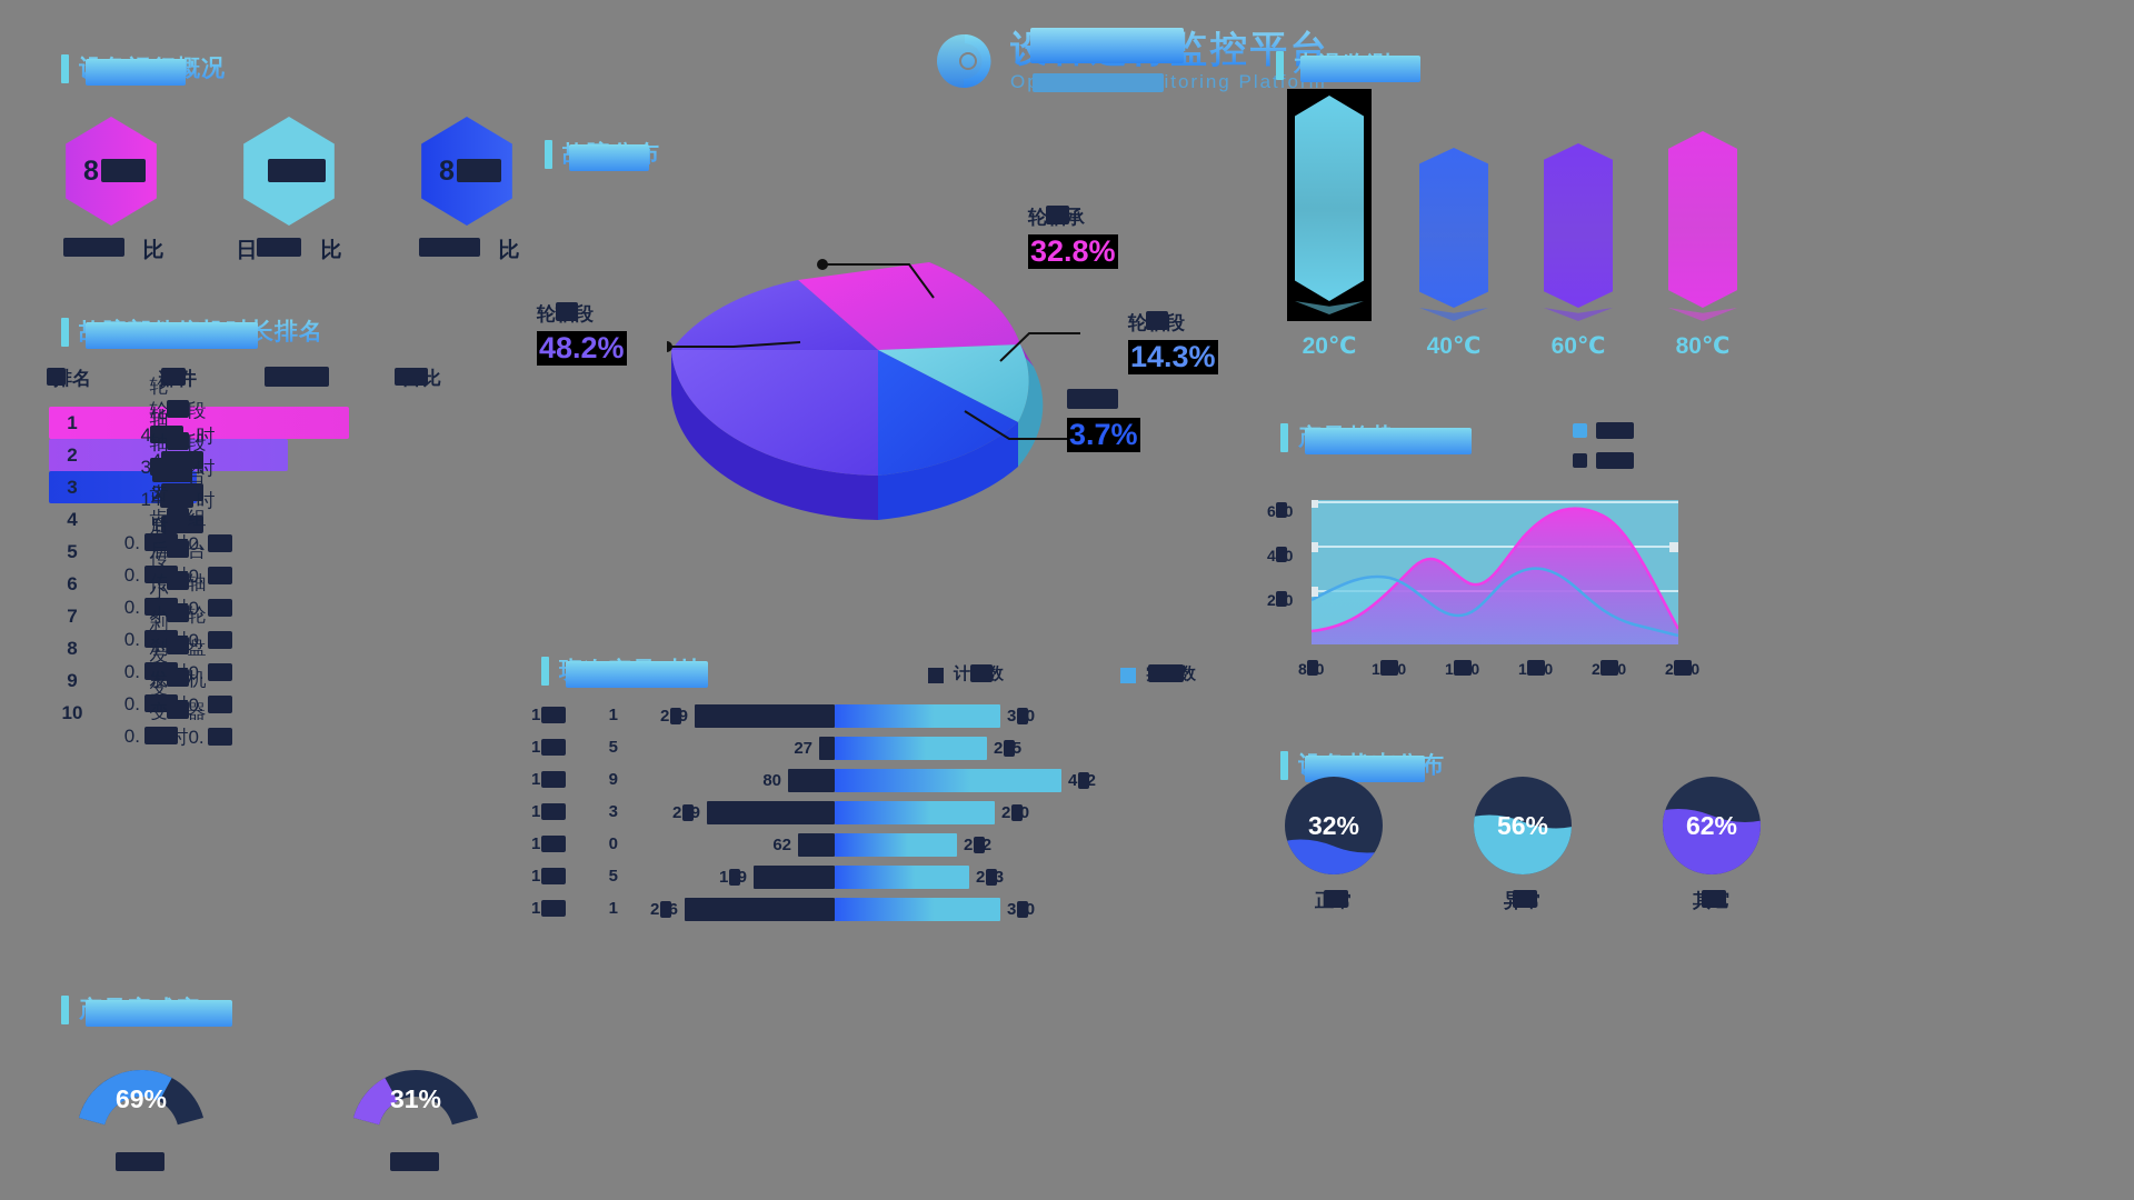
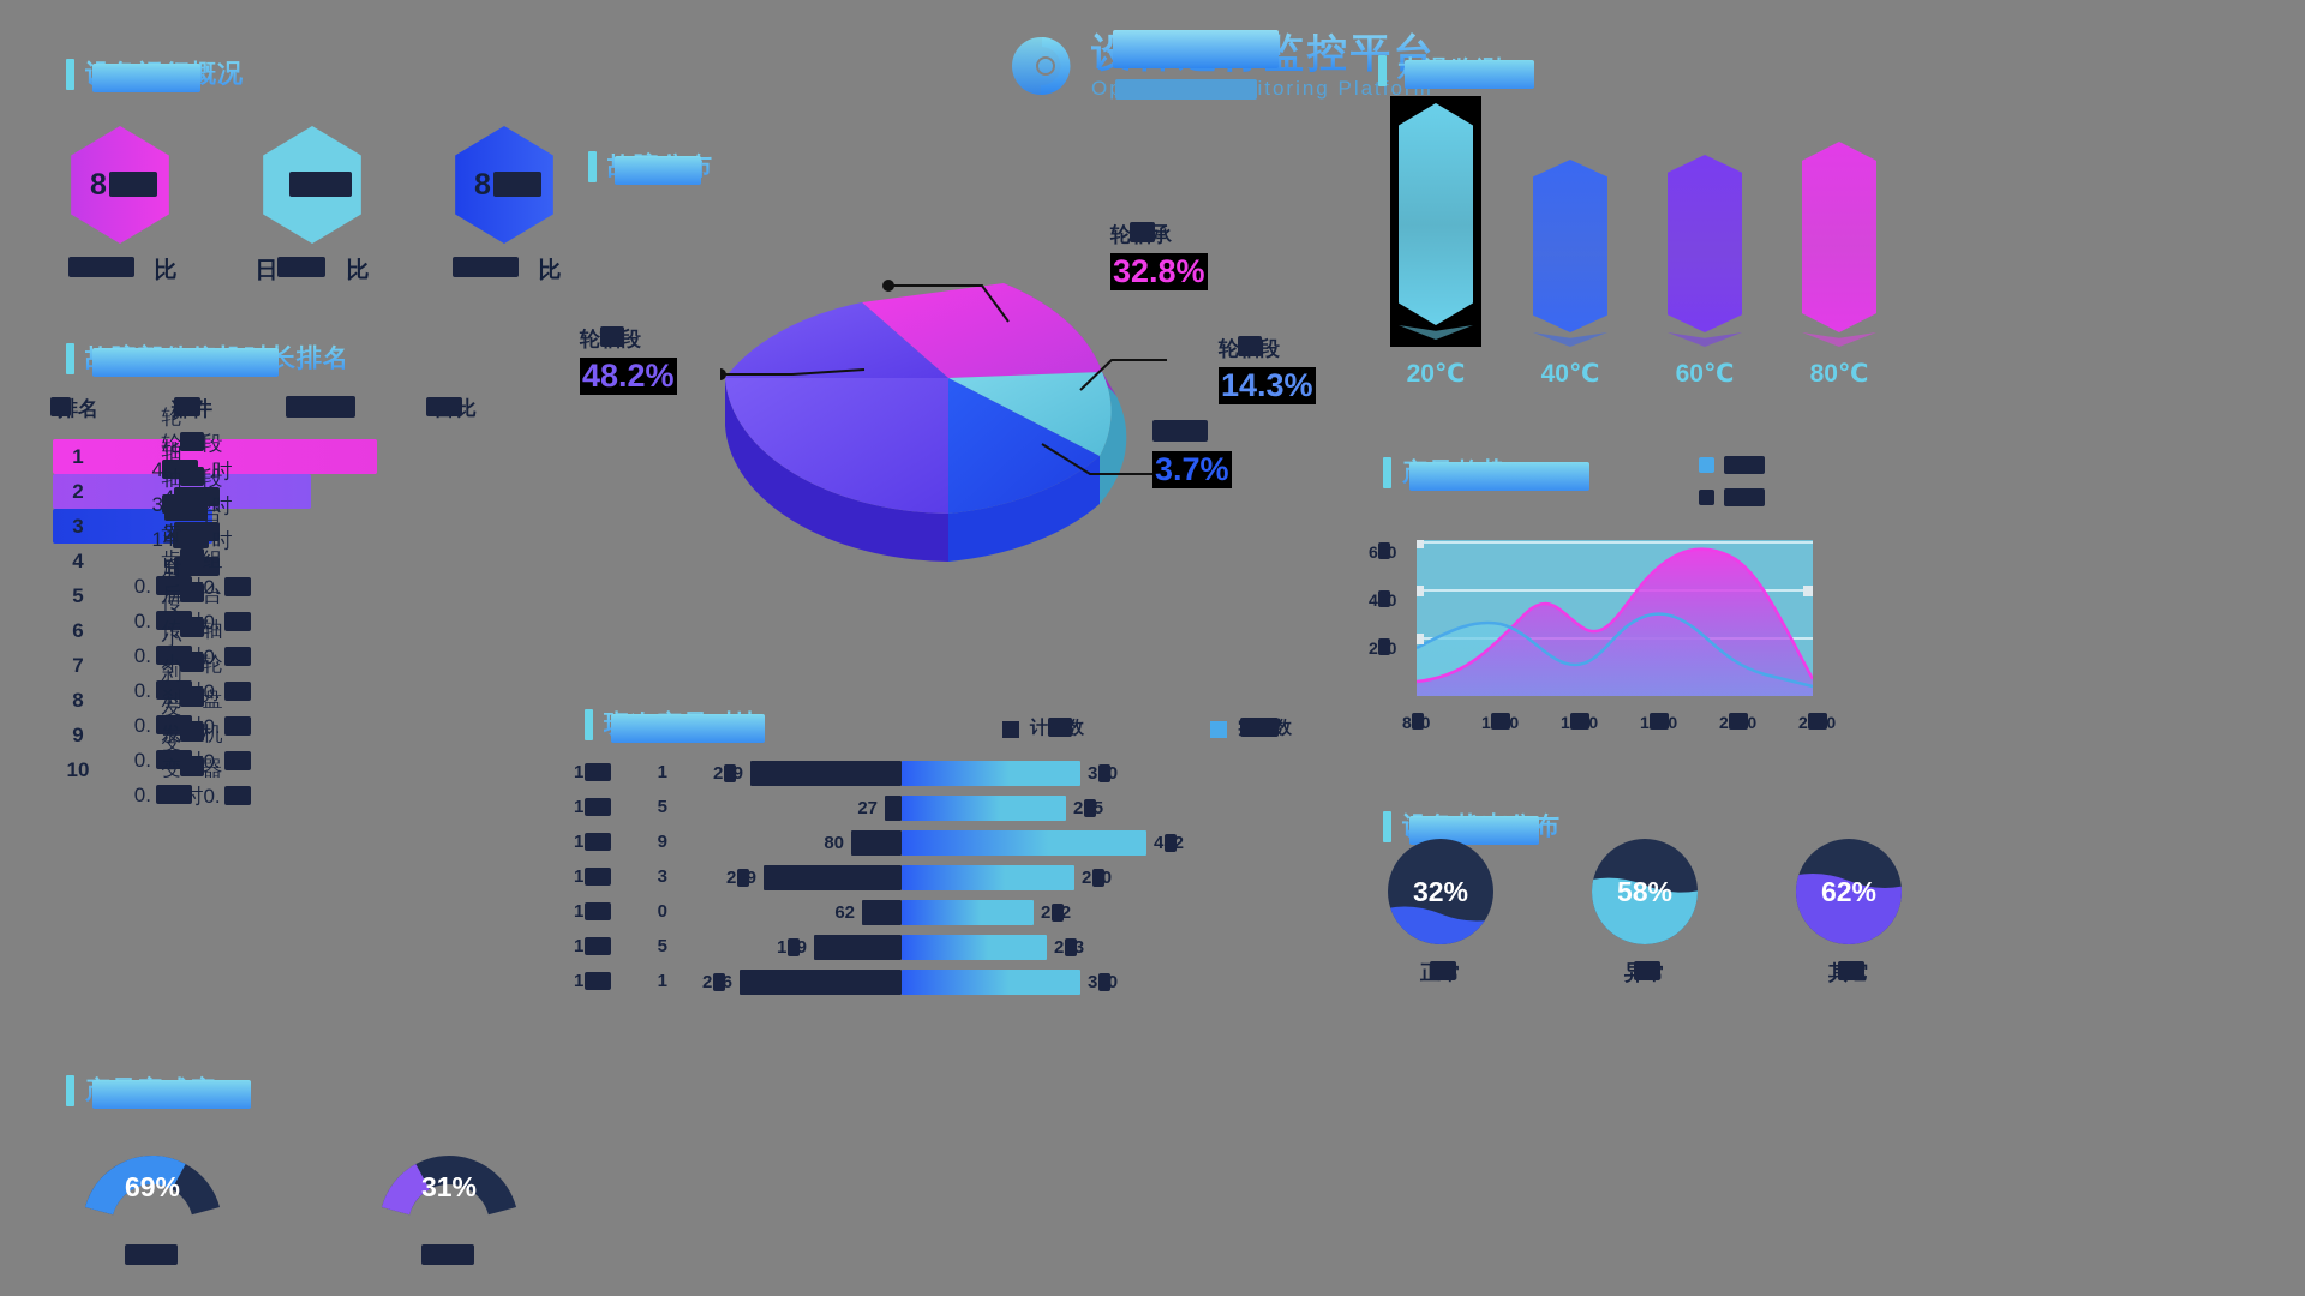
设备状态分布/异常: 56% -> 58%
